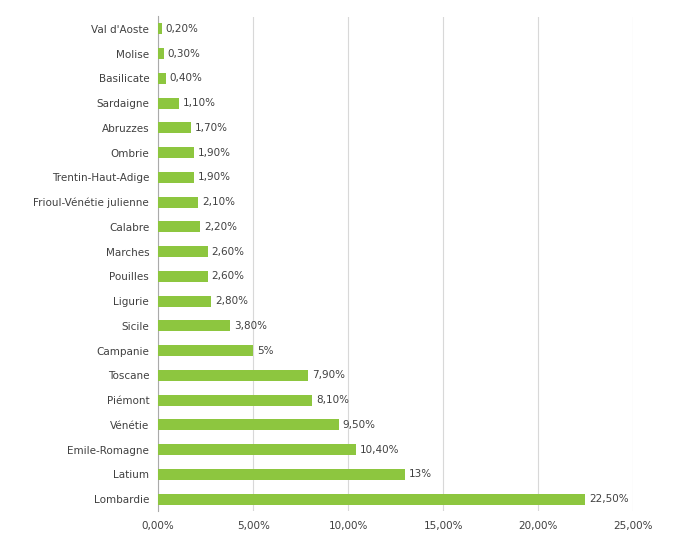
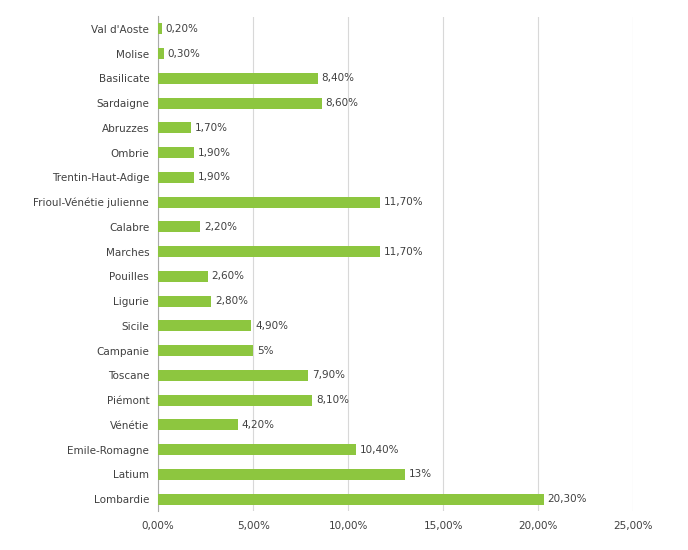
Basilicate: 0,40% -> 8,40%
Sardaigne: 1,10% -> 8,60%
Frioul-Vénétie julienne: 2,10% -> 11,70%
Marches: 2,60% -> 11,70%
Sicile: 3,80% -> 4,90%
Vénétie: 9,50% -> 4,20%
Lombardie: 22,50% -> 20,30%
